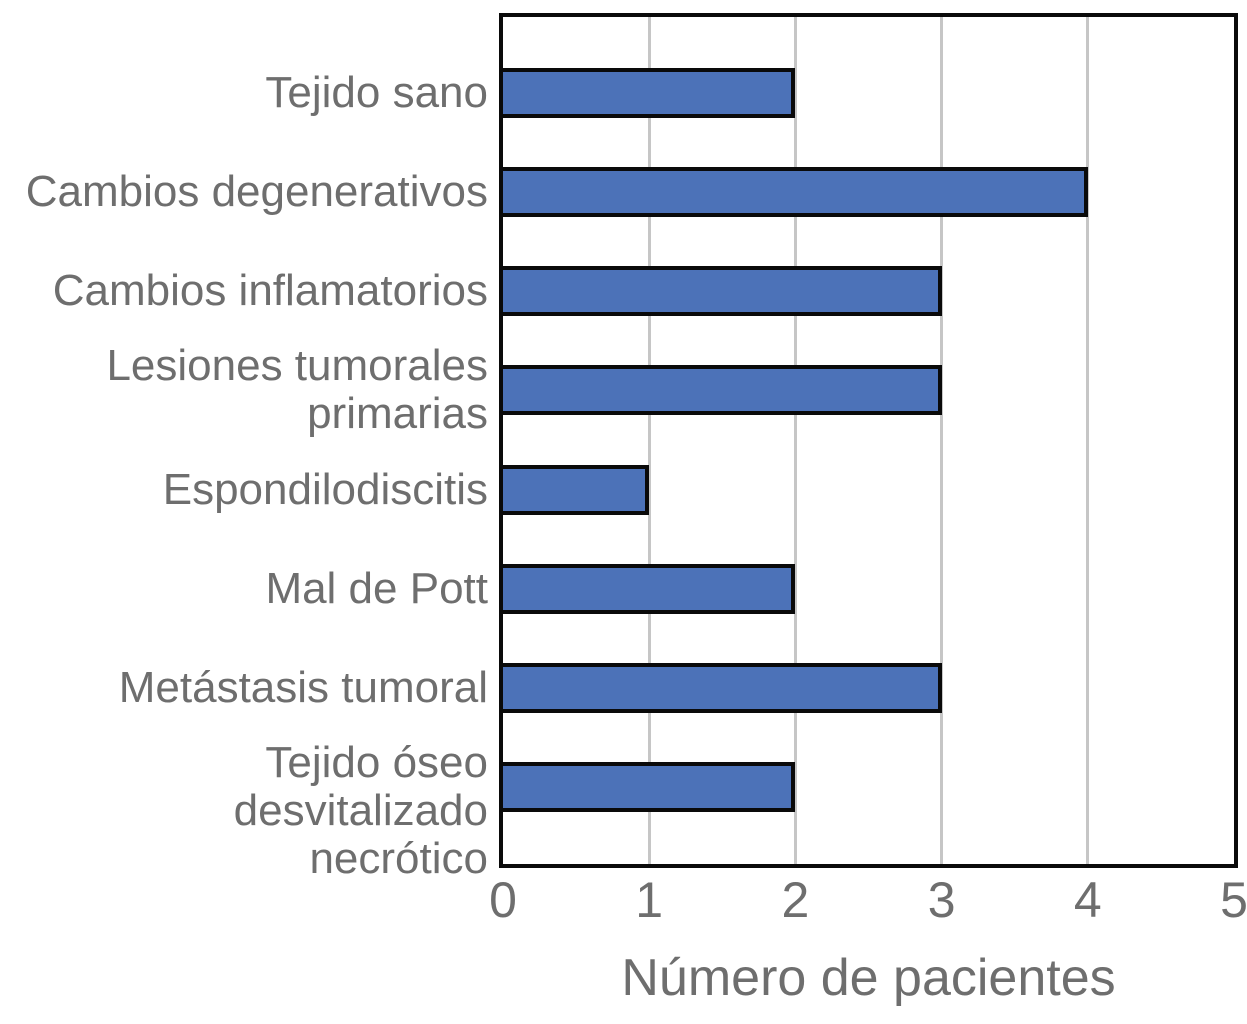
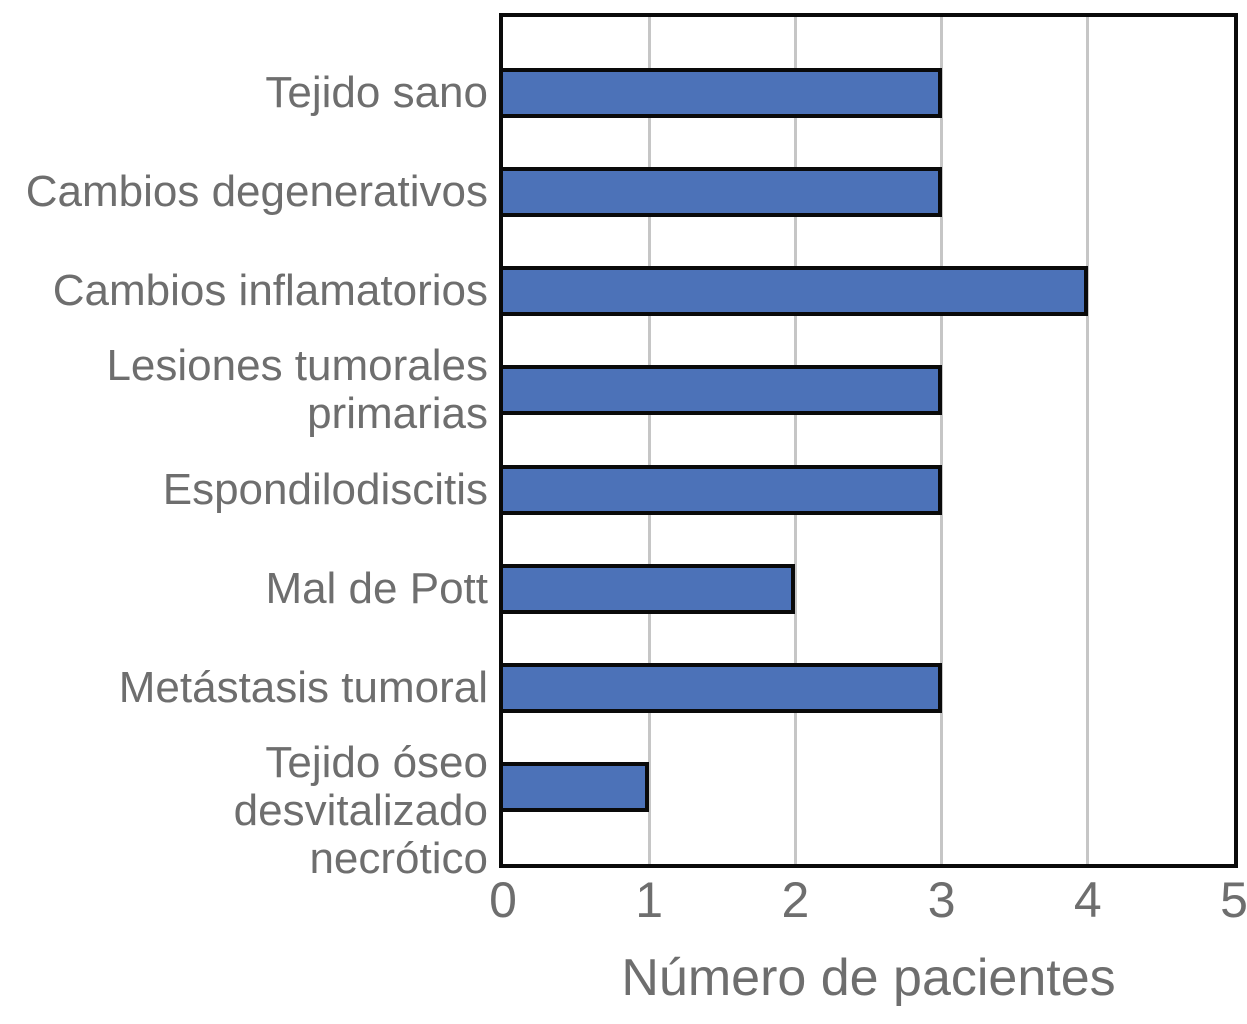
Tejido sano: 2 -> 3
Cambios degenerativos: 4 -> 3
Cambios inflamatorios: 3 -> 4
Espondilodiscitis: 1 -> 3
Tejido óseo desvitalizado necrótico: 2 -> 1
